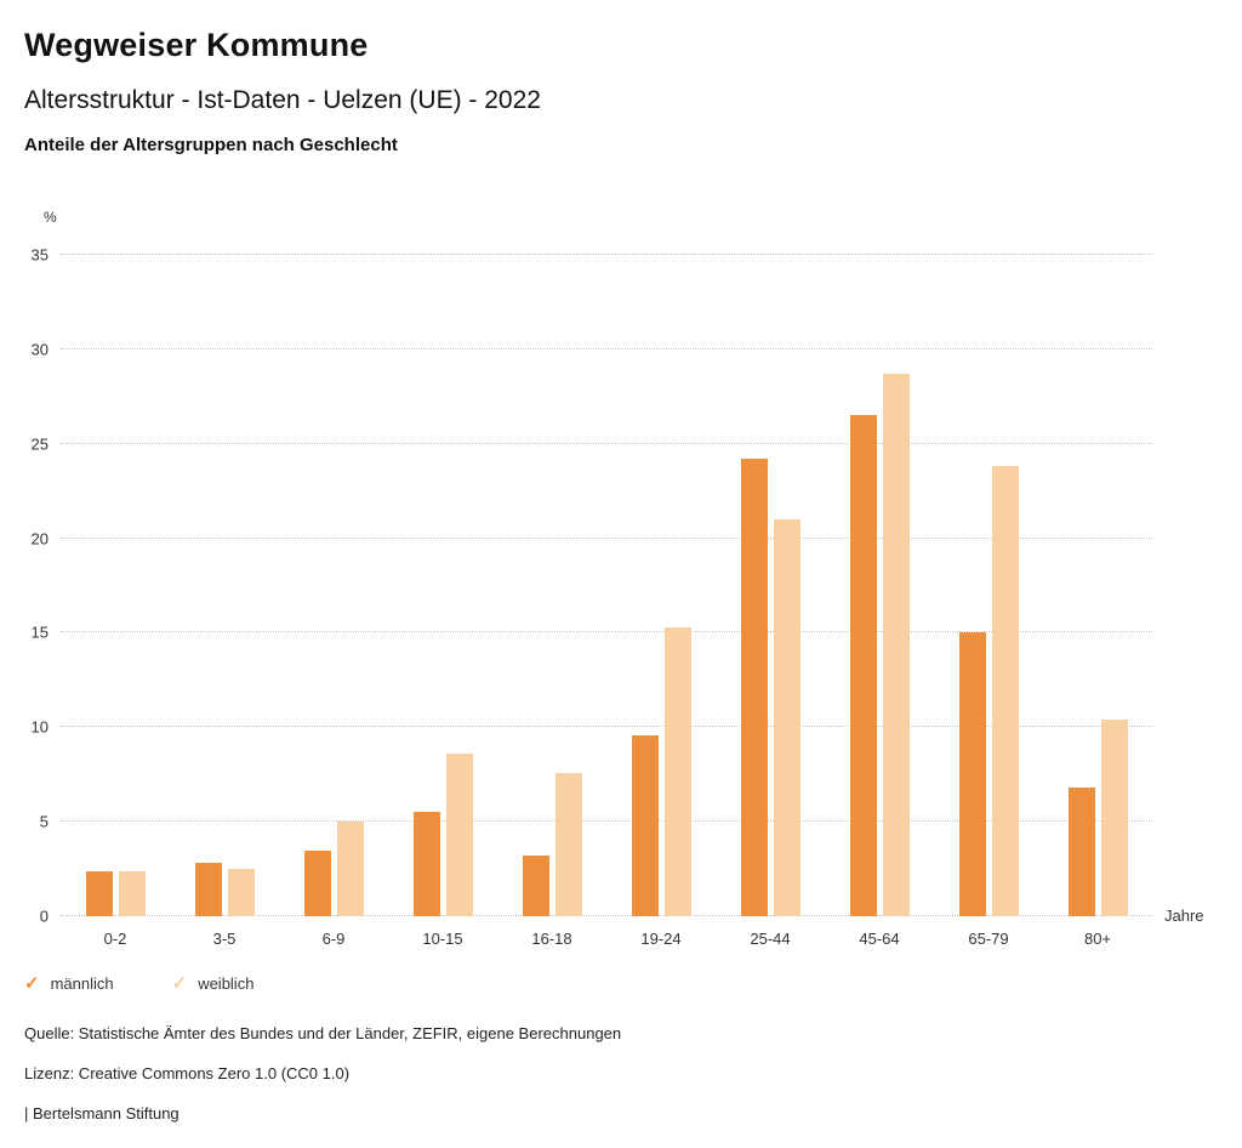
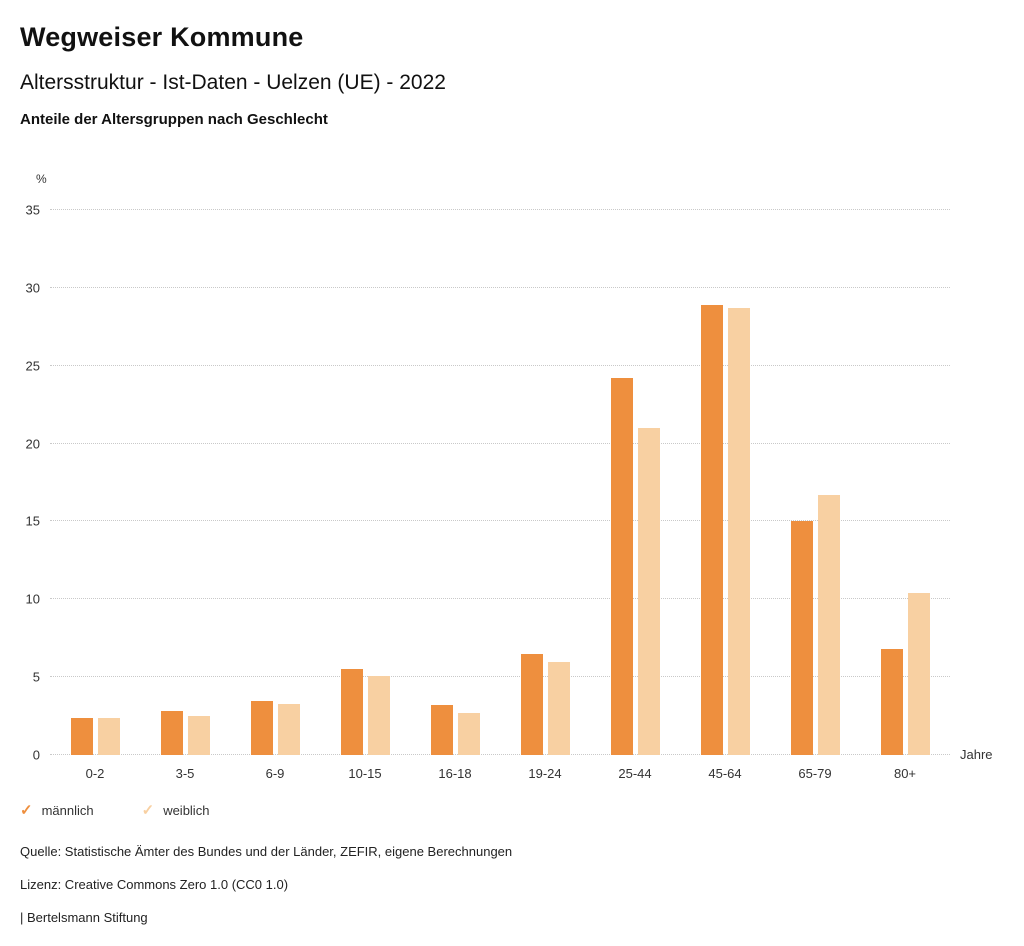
weiblich/6-9: 5.0 -> 3.3
weiblich/10-15: 8.6 -> 5.1
weiblich/16-18: 7.6 -> 2.7
männlich/19-24: 9.6 -> 6.5
weiblich/19-24: 15.3 -> 6.0
männlich/45-64: 26.5 -> 28.9
weiblich/65-79: 23.8 -> 16.7
